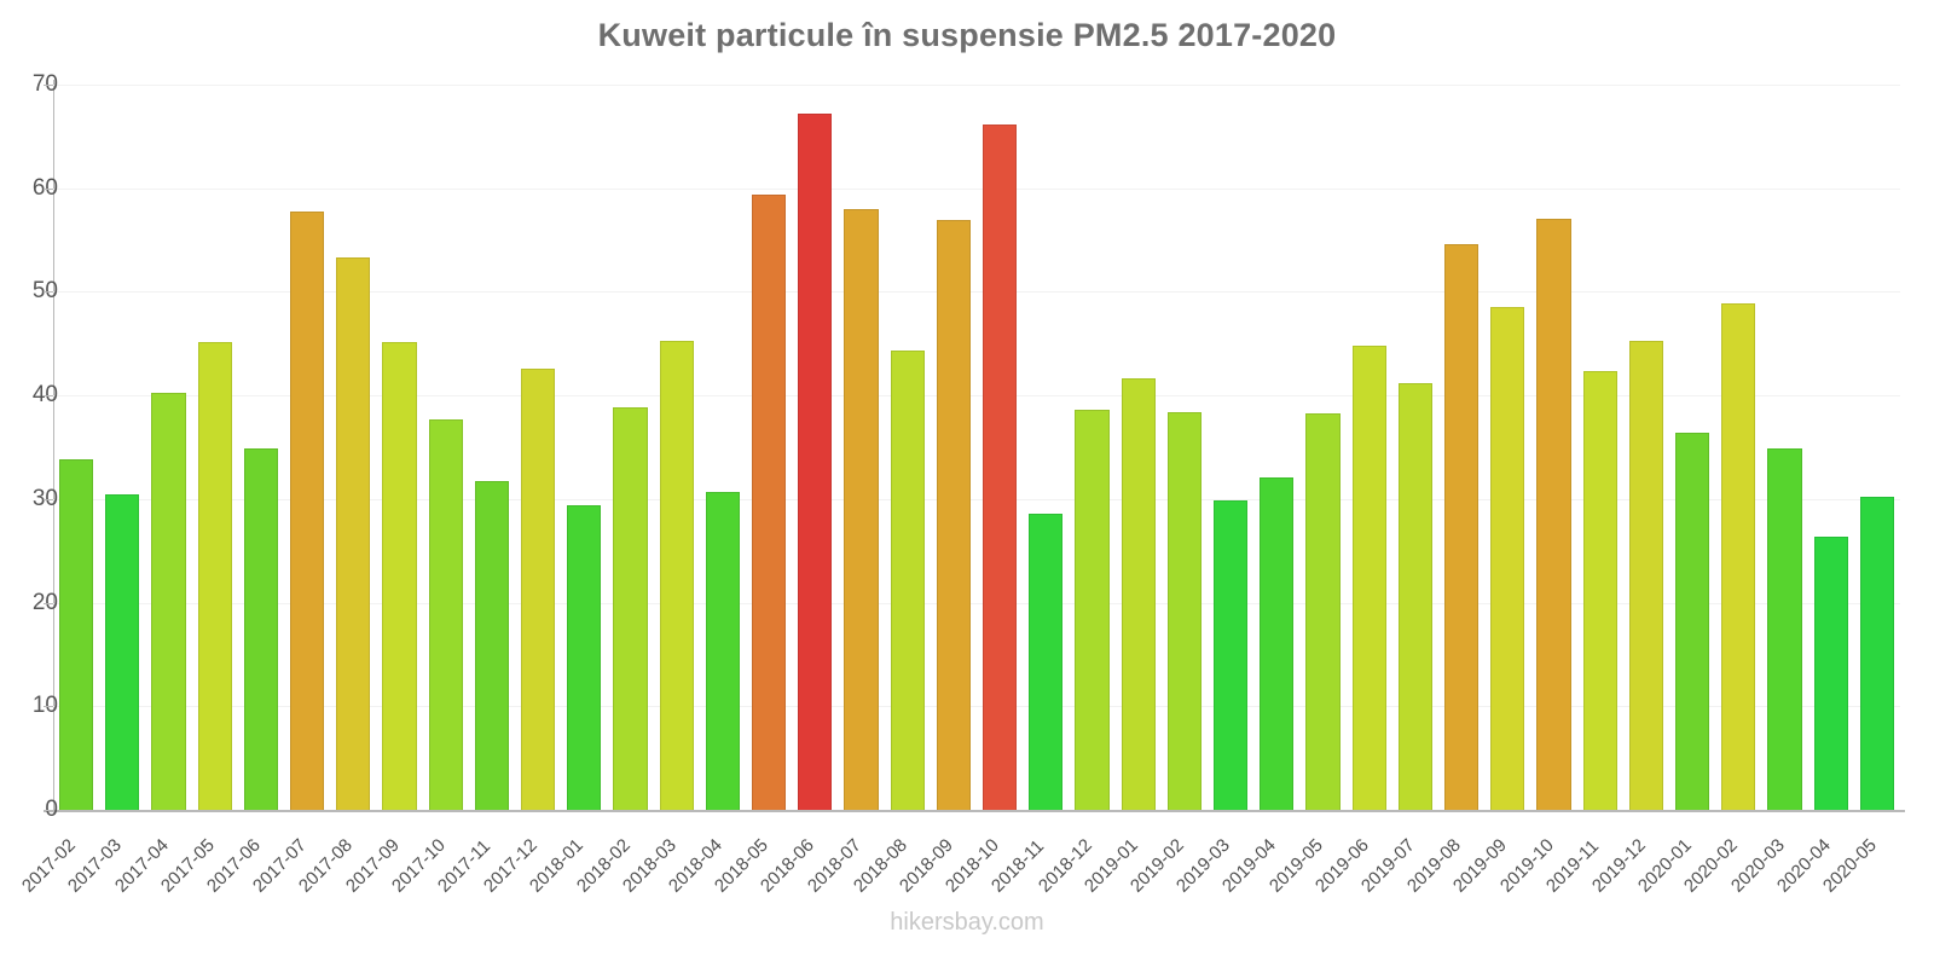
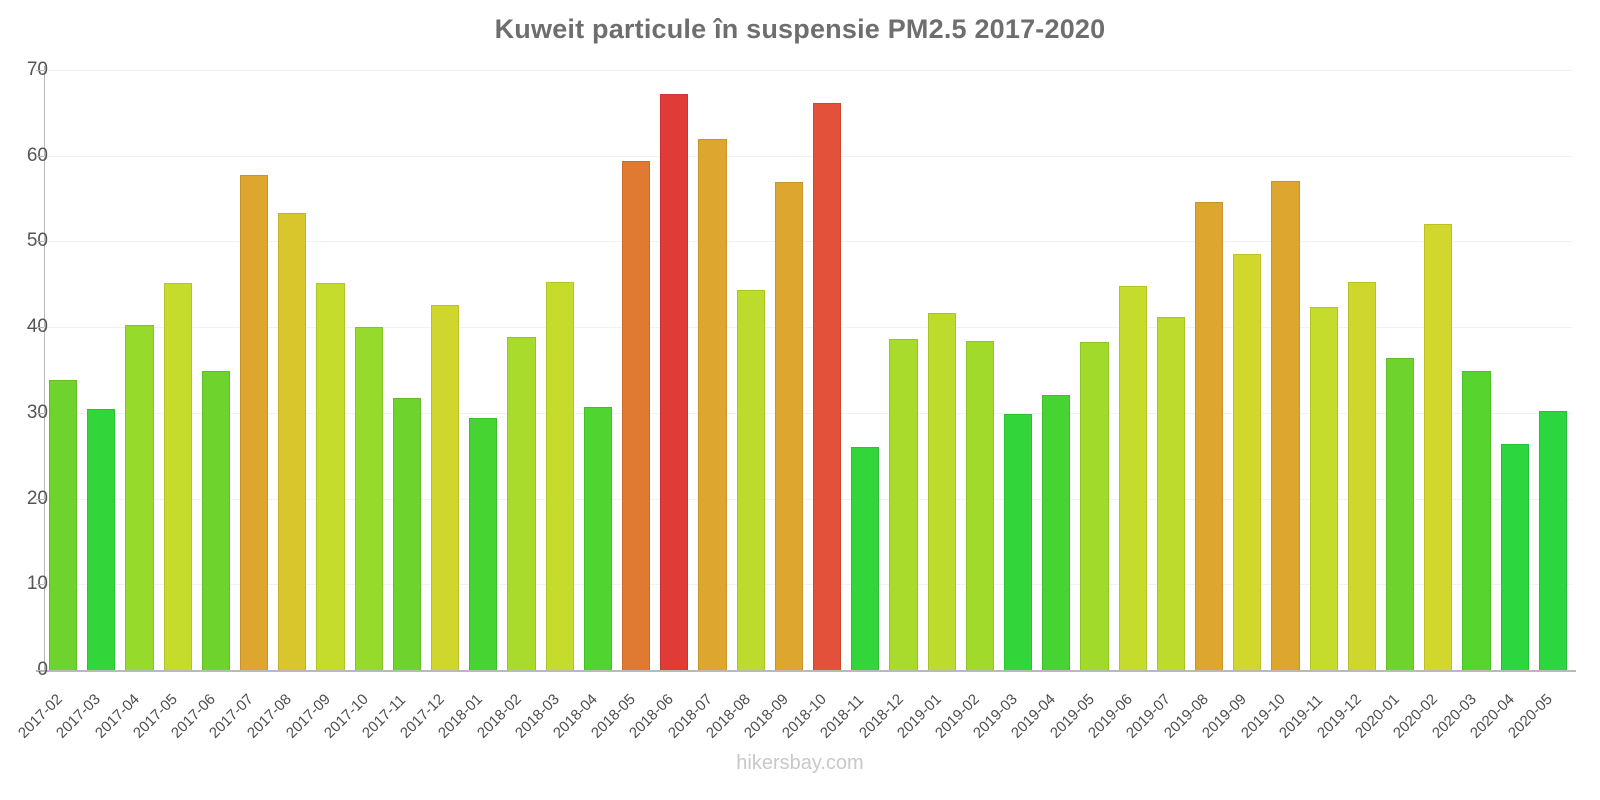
2017-10: 38 -> 40
2018-07: 58 -> 62
2018-11: 29 -> 26
2020-02: 49 -> 52
